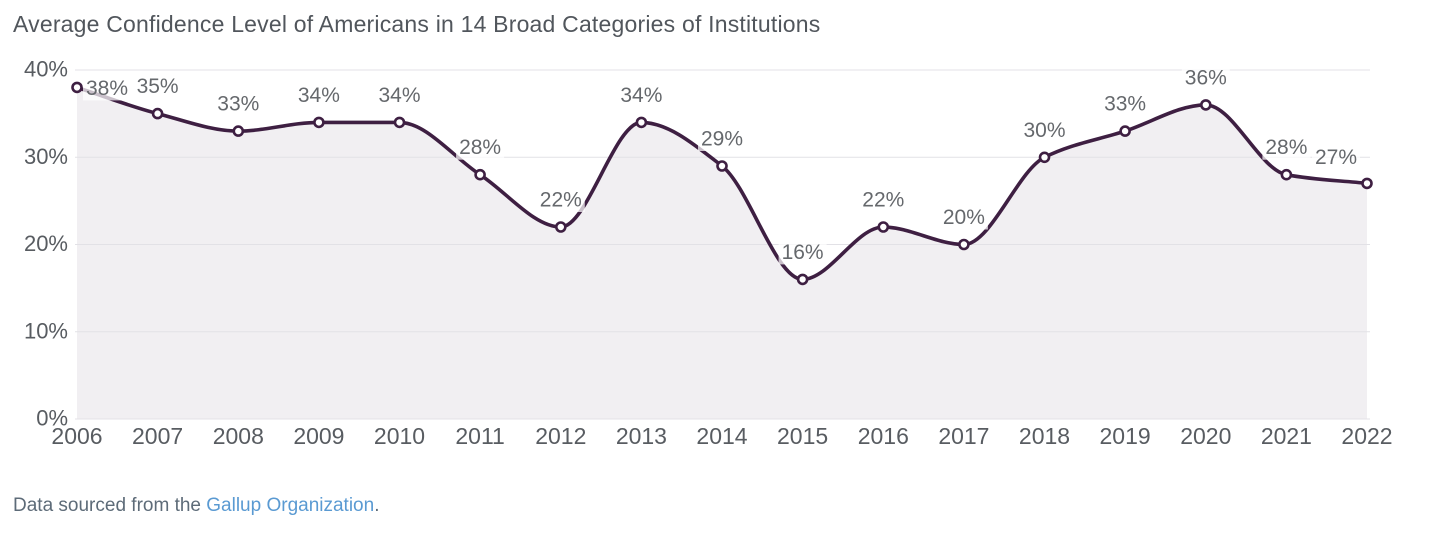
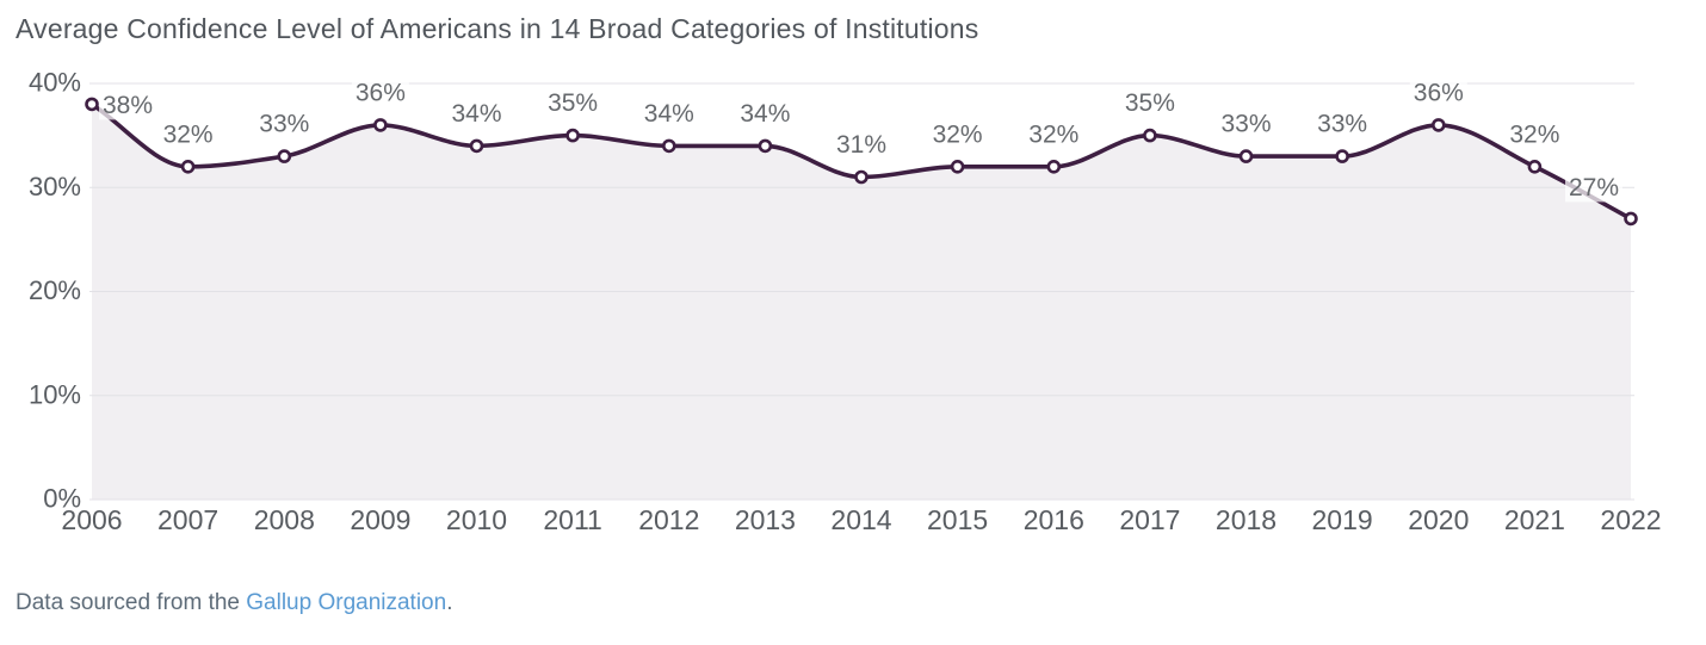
2007: 35% -> 32%
2009: 34% -> 36%
2011: 28% -> 35%
2012: 22% -> 34%
2014: 29% -> 31%
2015: 16% -> 32%
2016: 22% -> 32%
2017: 20% -> 35%
2018: 30% -> 33%
2021: 28% -> 32%
